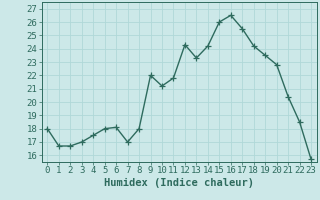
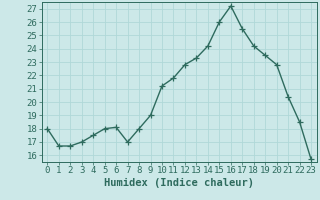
9: 22.0 -> 19.0
12: 24.3 -> 22.8
16: 26.5 -> 27.2
